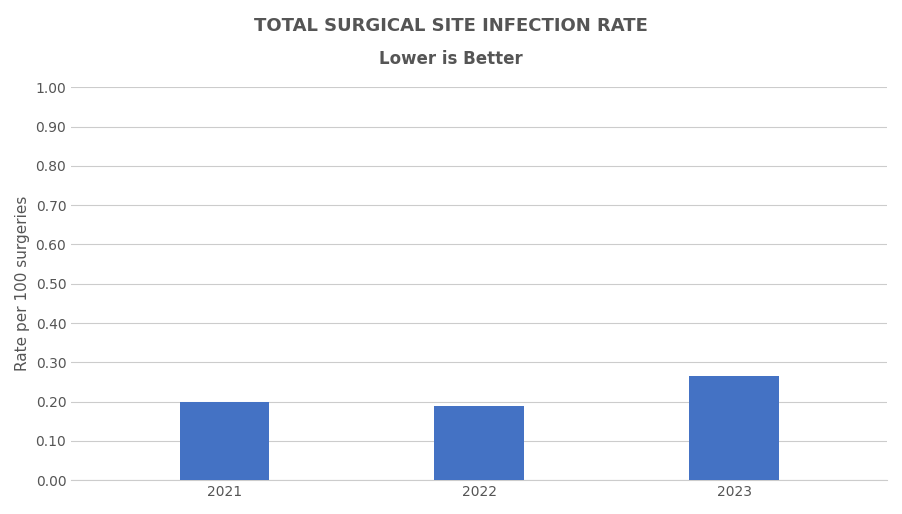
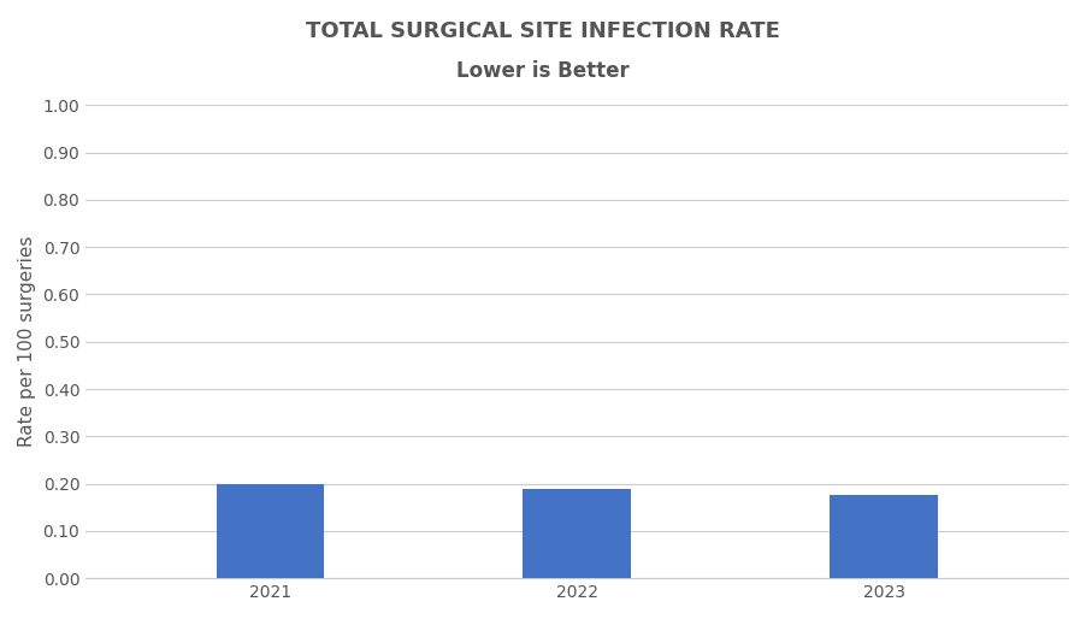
2023: 0.265 -> 0.175
